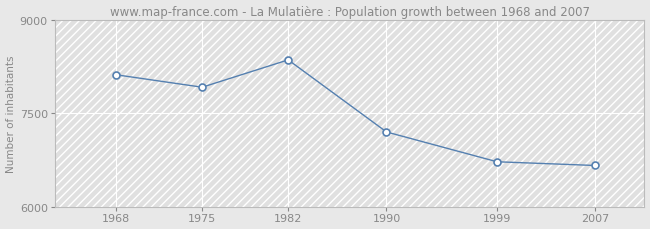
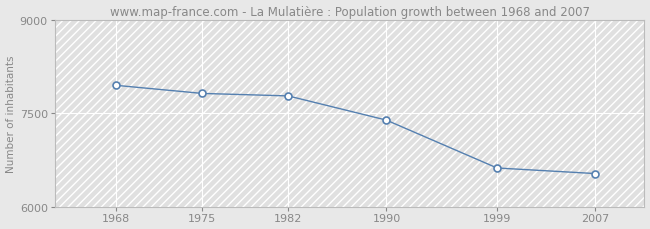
1968: 8120 -> 7950
1975: 7920 -> 7820
1982: 8360 -> 7780
1990: 7200 -> 7390
1999: 6720 -> 6620
2007: 6660 -> 6530
